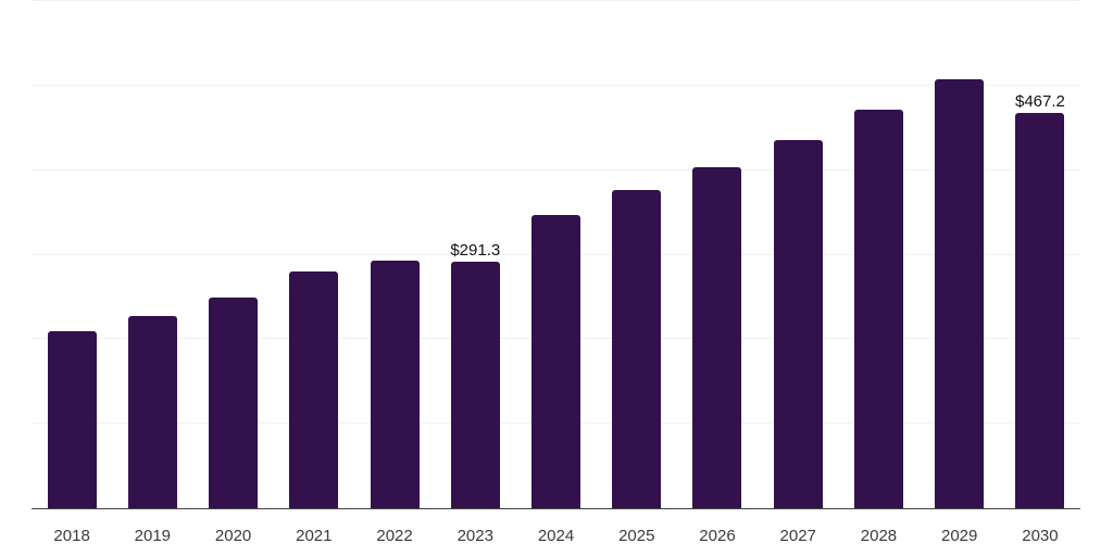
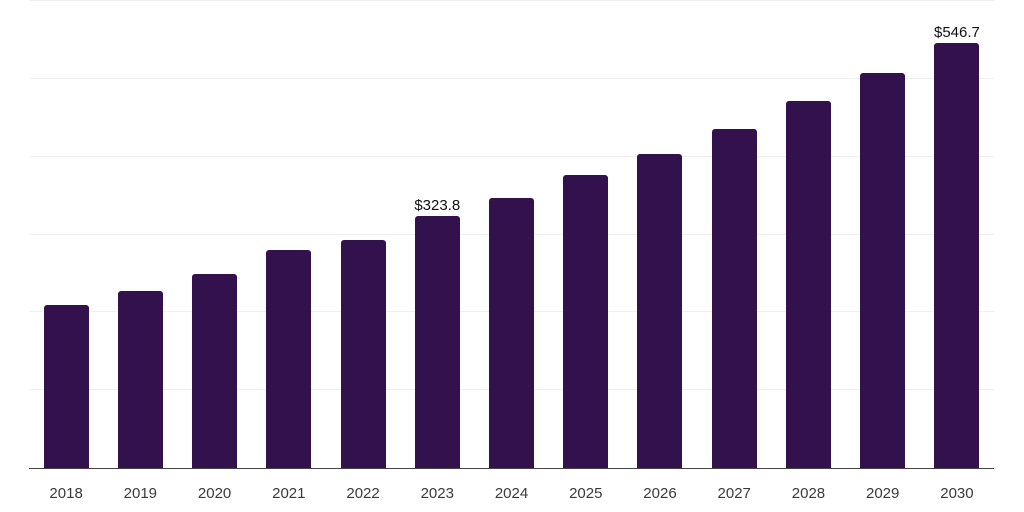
2023: $291.3 -> $323.8
2030: $467.2 -> $546.7
